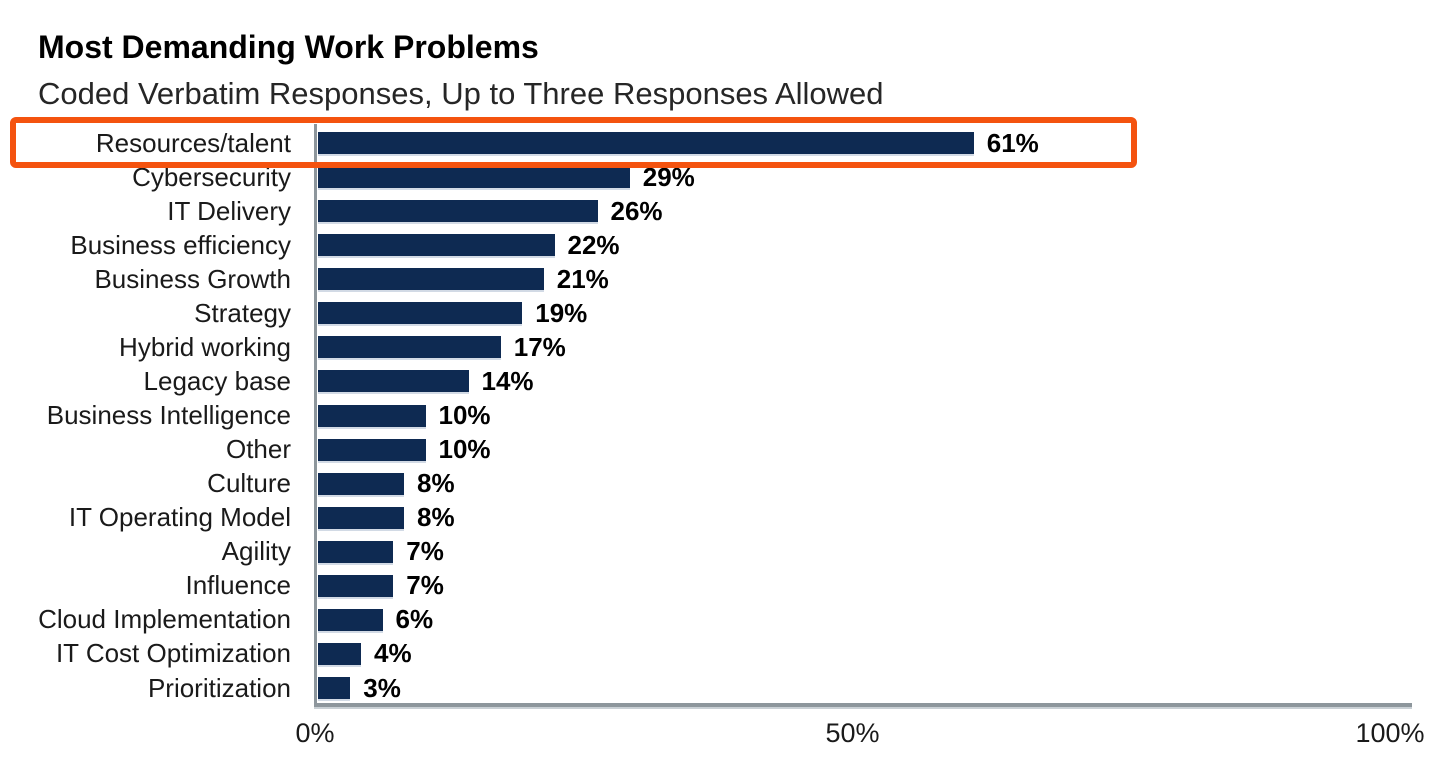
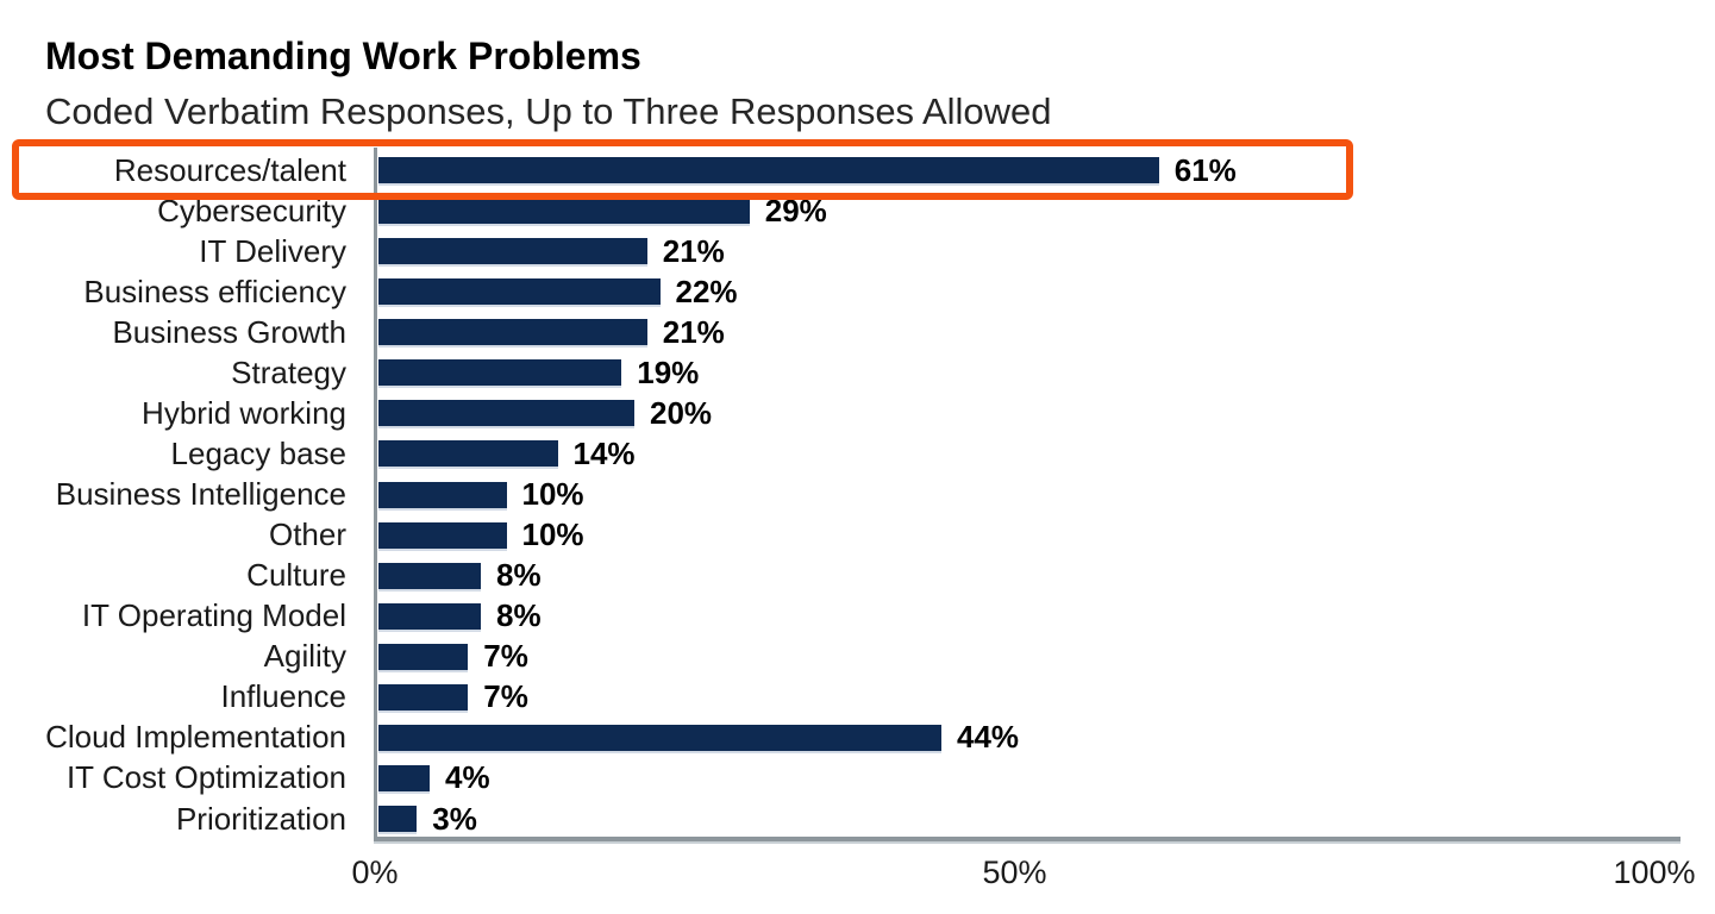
IT Delivery: 26% -> 21%
Hybrid working: 17% -> 20%
Cloud Implementation: 6% -> 44%
